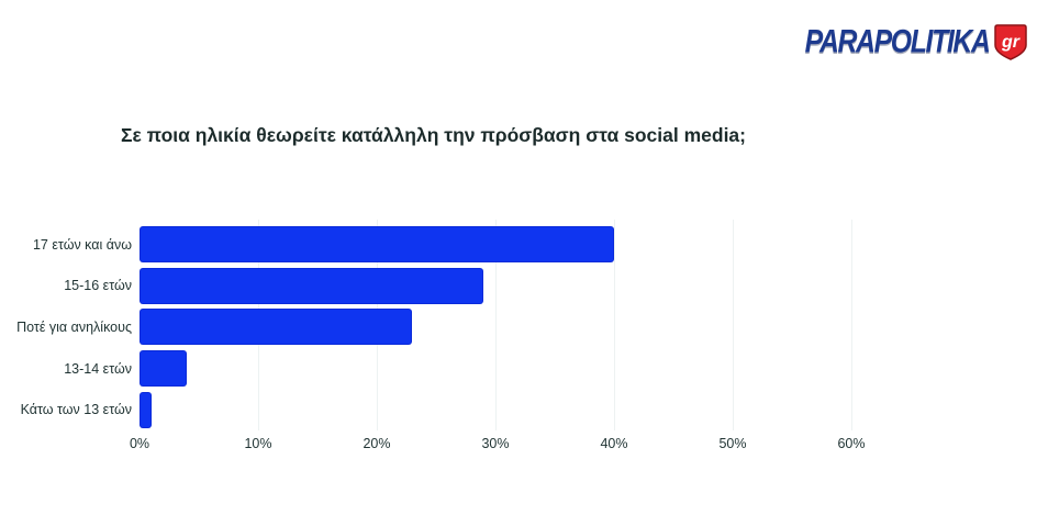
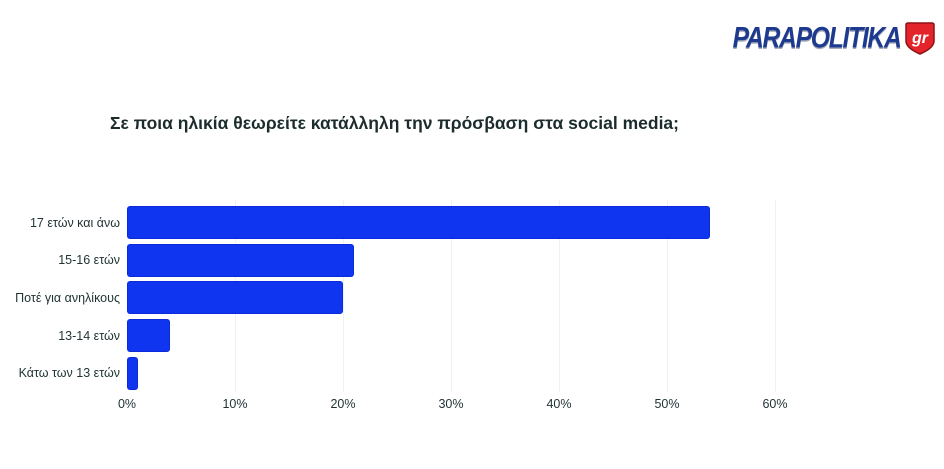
17 ετών και άνω: 40% -> 54%
15-16 ετών: 29% -> 21%
Ποτέ για ανηλίκους: 23% -> 20%
